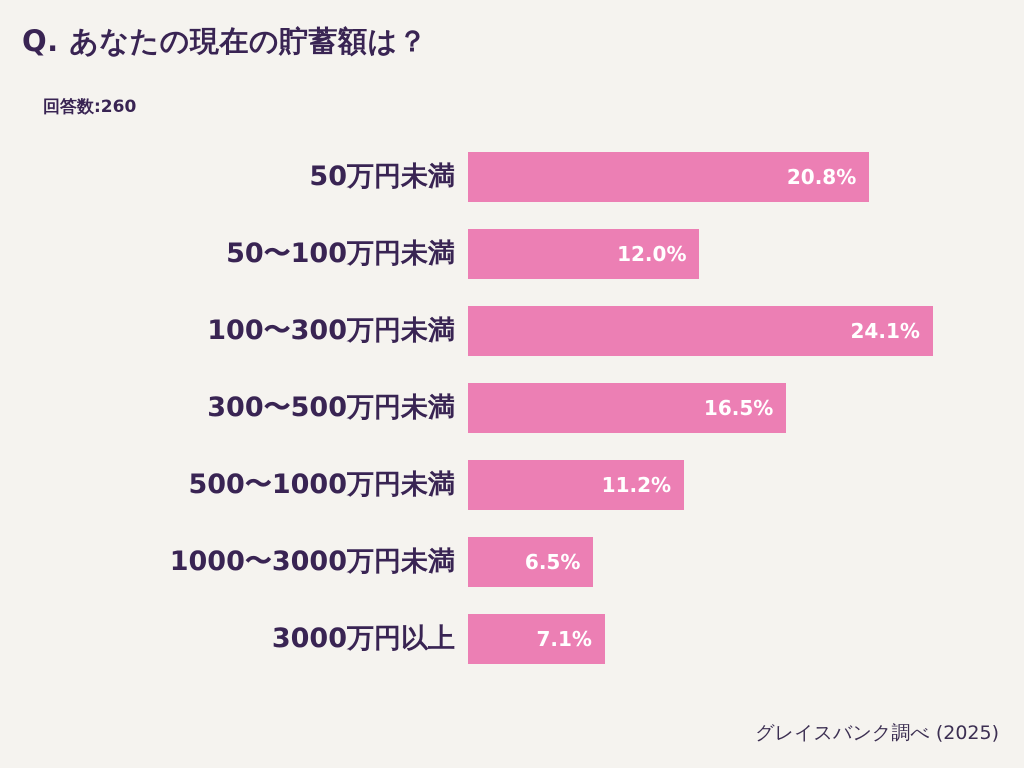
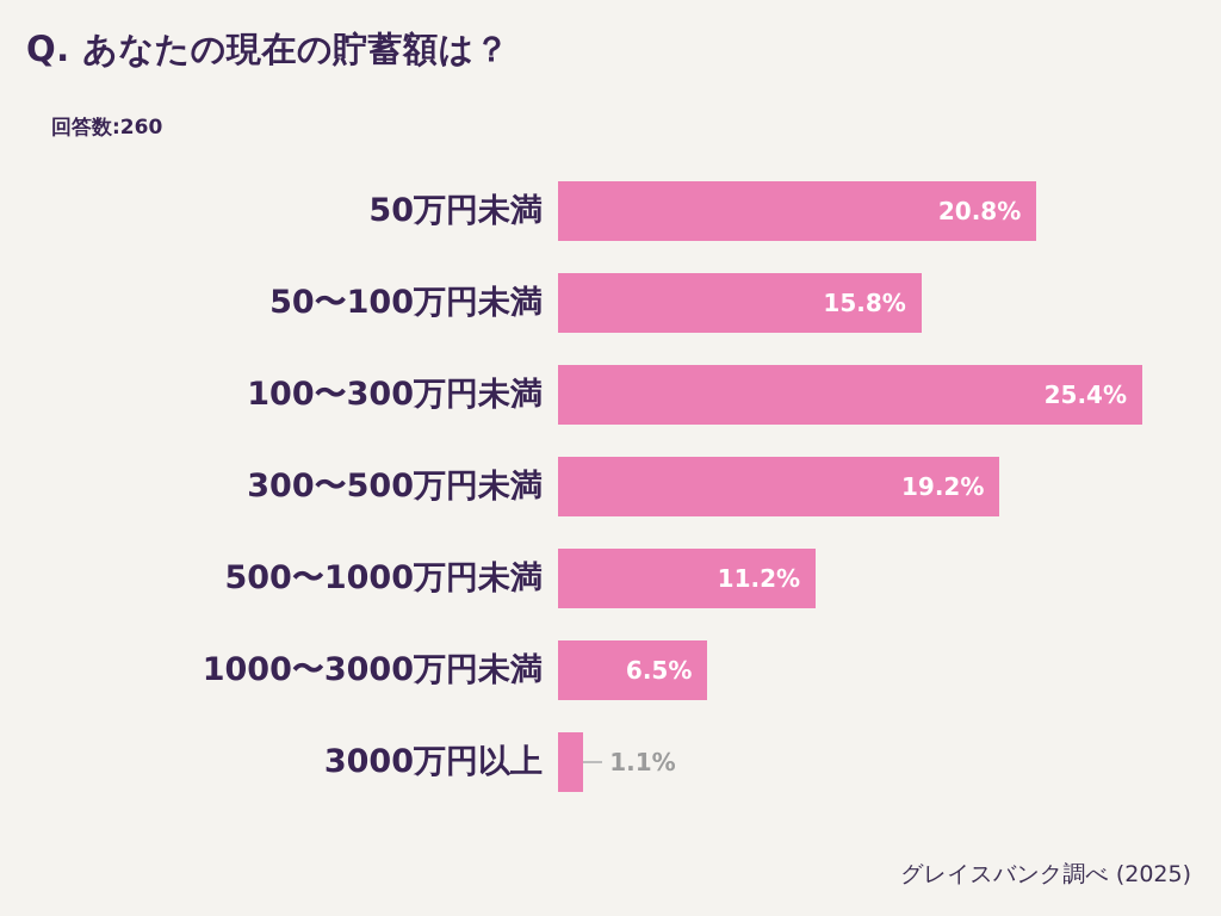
50〜100万円未満: 12.0% -> 15.8%
100〜300万円未満: 24.1% -> 25.4%
300〜500万円未満: 16.5% -> 19.2%
3000万円以上: 7.1% -> 1.1%
